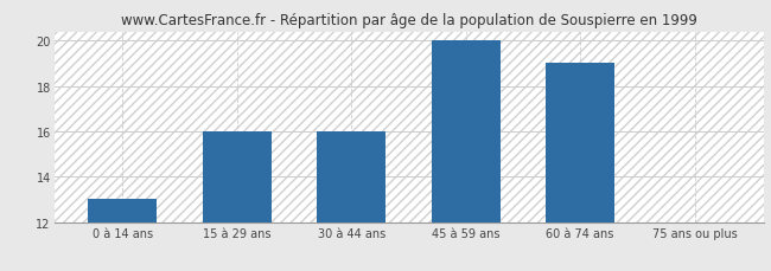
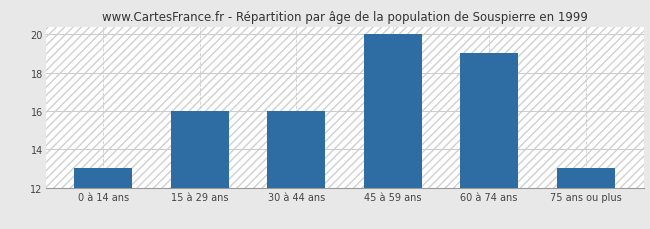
75 ans ou plus: 12 -> 13
